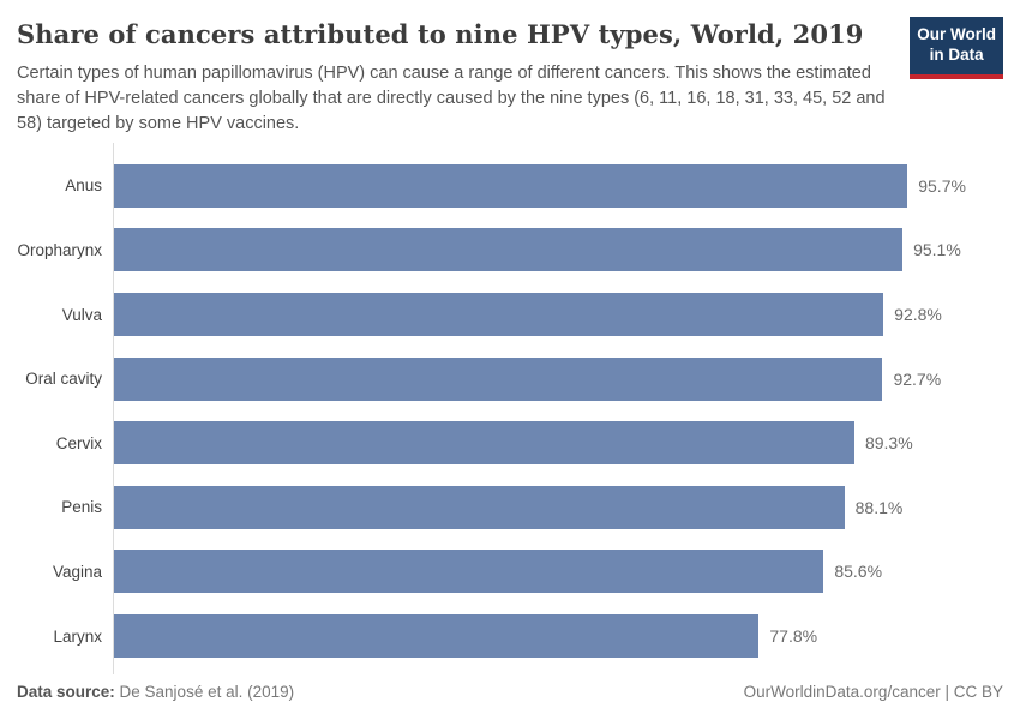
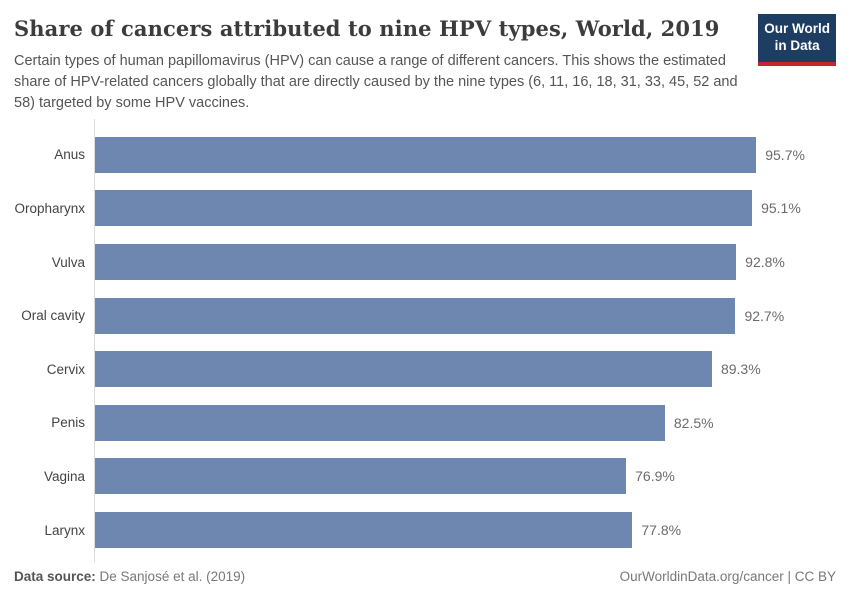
Penis: 88.1% -> 82.5%
Vagina: 85.6% -> 76.9%
